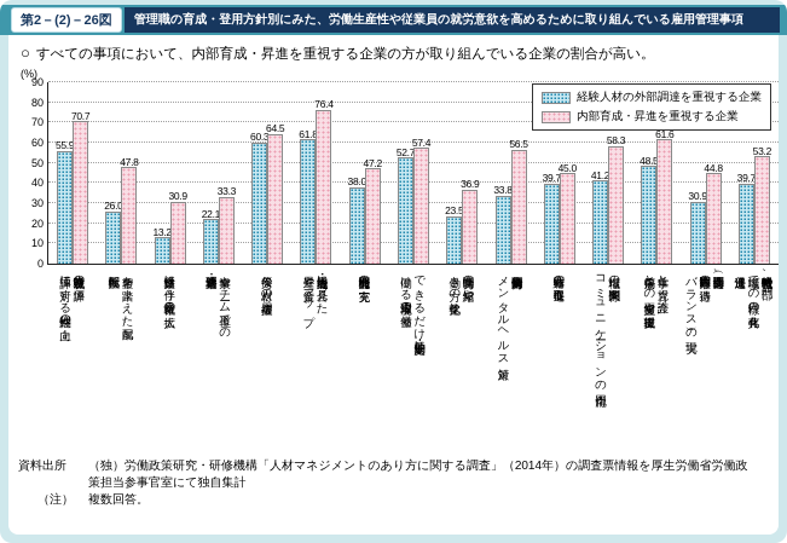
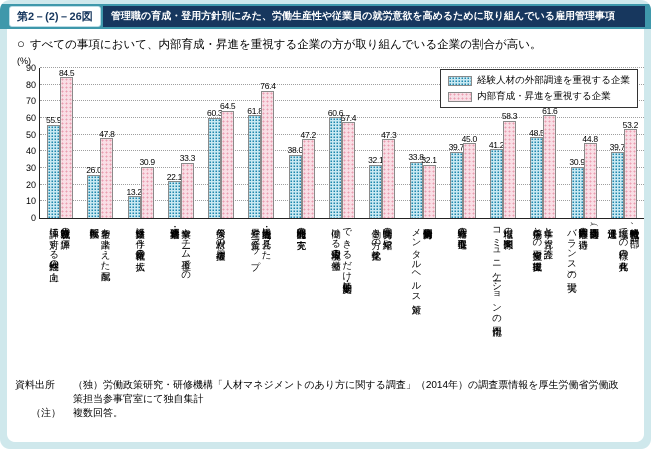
内部育成・昇進を重視する企業/戦略遂行状況の評価、 評価に対する納得性の向上: 70.7 -> 84.5
経験人材の外部調達を重視する企業/できるだけ長期・安定的に 働ける雇用環境の整備: 52.7 -> 60.6
経験人材の外部調達を重視する企業/労働時間の短縮や 働き方の柔軟化: 23.5 -> 32.1
内部育成・昇進を重視する企業/労働時間の短縮や 働き方の柔軟化: 36.9 -> 47.3
内部育成・昇進を重視する企業/長時間労働対策や メンタルヘルス対策: 56.5 -> 32.1
